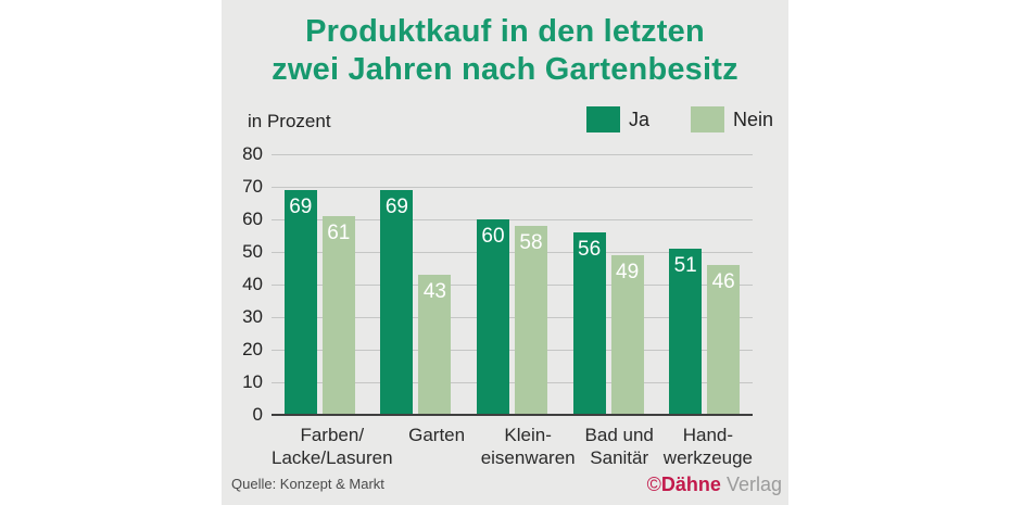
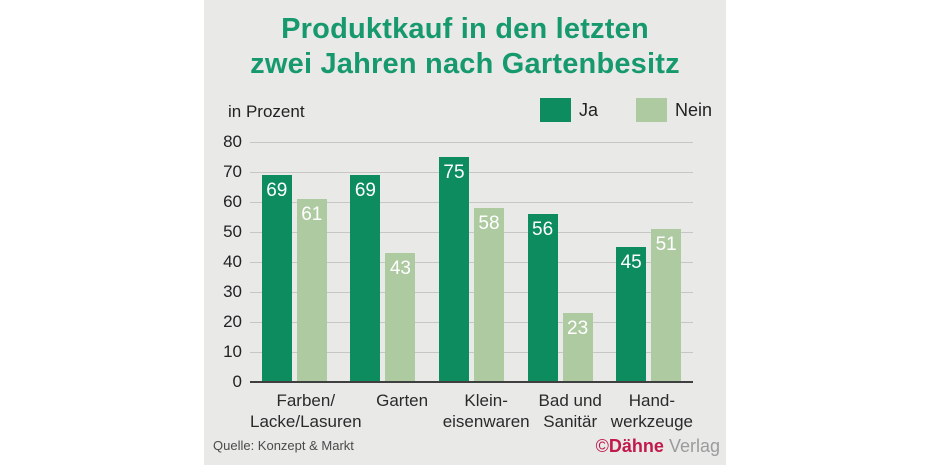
Ja/Klein- eisenwaren: 60 -> 75
Nein/Bad und Sanitär: 49 -> 23
Ja/Hand- werkzeuge: 51 -> 45
Nein/Hand- werkzeuge: 46 -> 51
